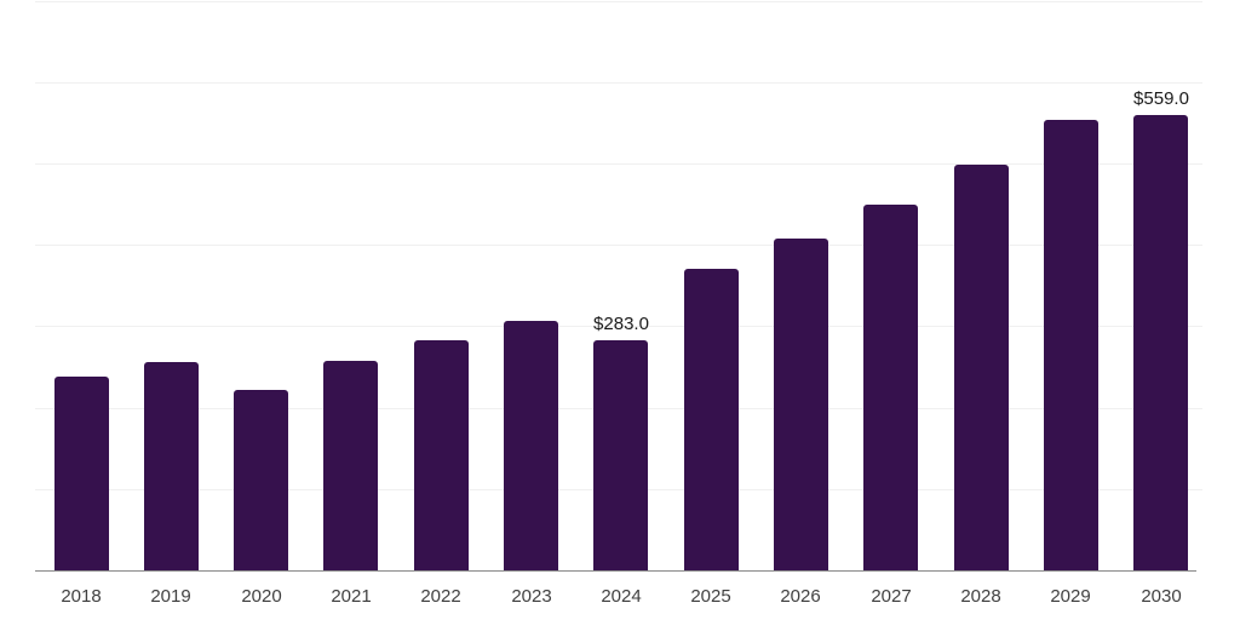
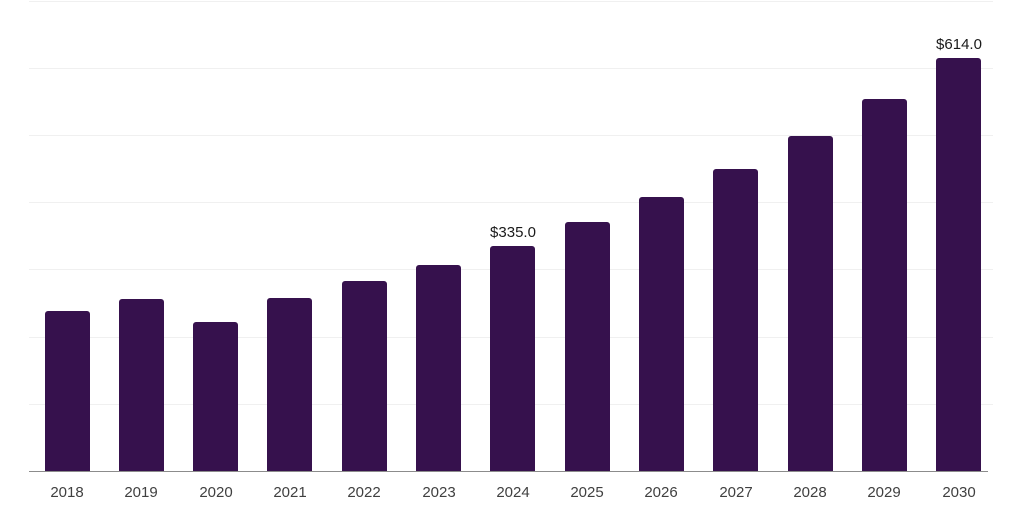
2024: $283.0 -> $335.0
2030: $559.0 -> $614.0
